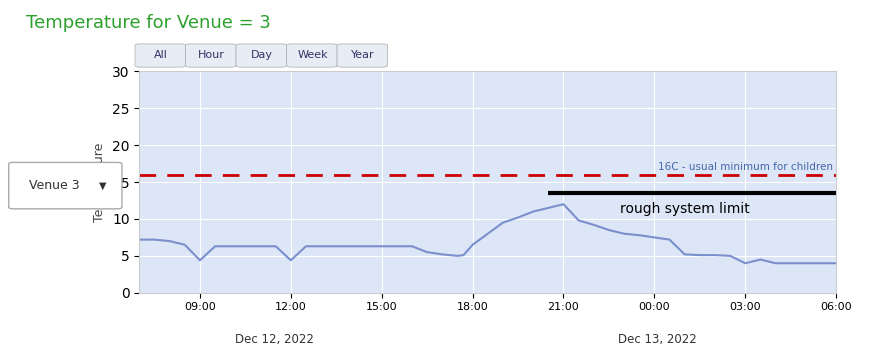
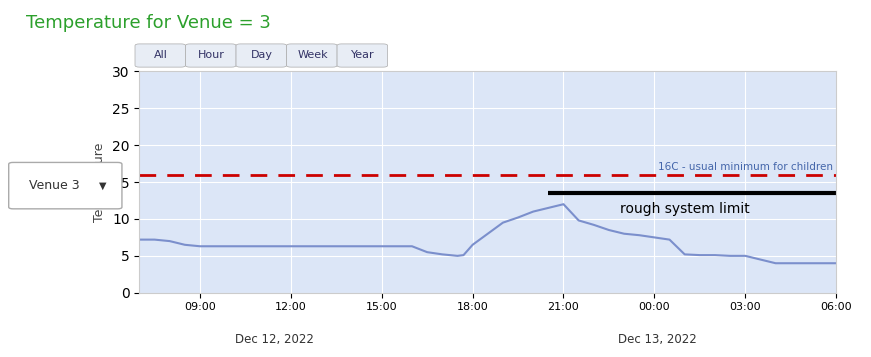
09:00: 4.4 -> 6.3
12:00: 4.4 -> 6.3
03:00: 4.0 -> 5.0
